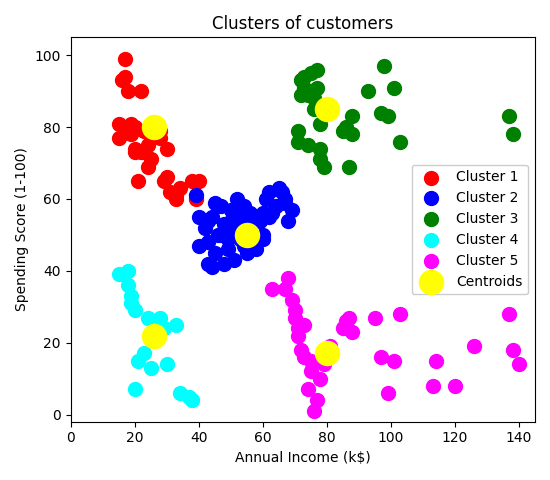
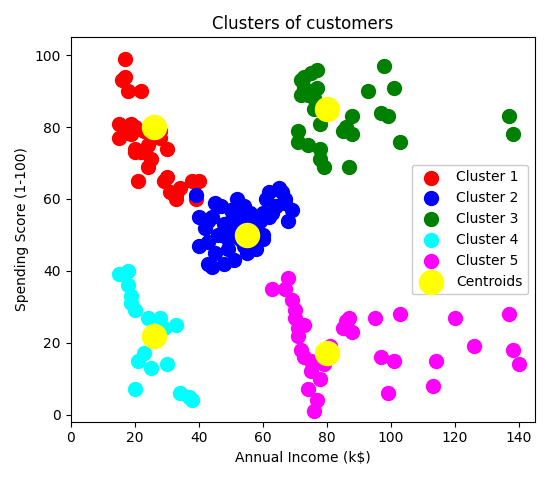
Cluster 5/120: 8 -> 27
